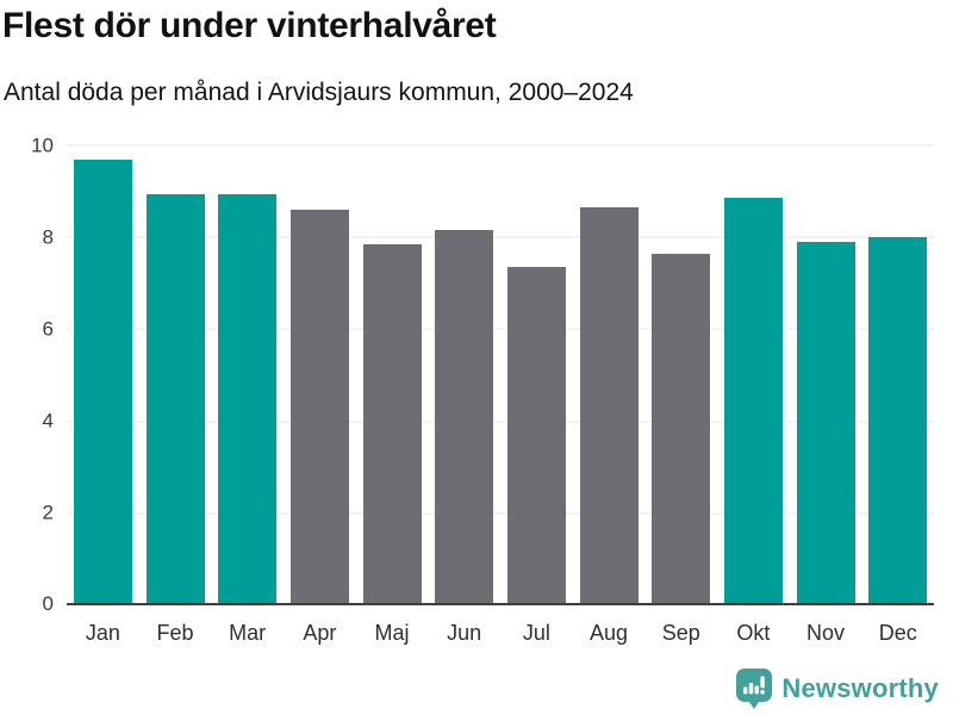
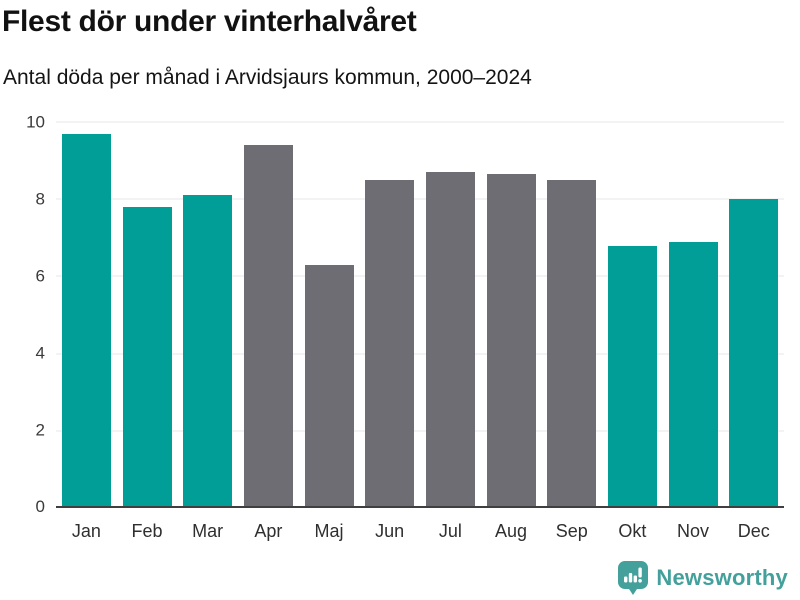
Feb: 8.9 -> 7.8
Mar: 8.9 -> 8.1
Apr: 8.6 -> 9.4
Maj: 7.8 -> 6.3
Jun: 8.2 -> 8.5
Jul: 7.3 -> 8.7
Sep: 7.7 -> 8.5
Okt: 8.8 -> 6.8
Nov: 7.9 -> 6.9
